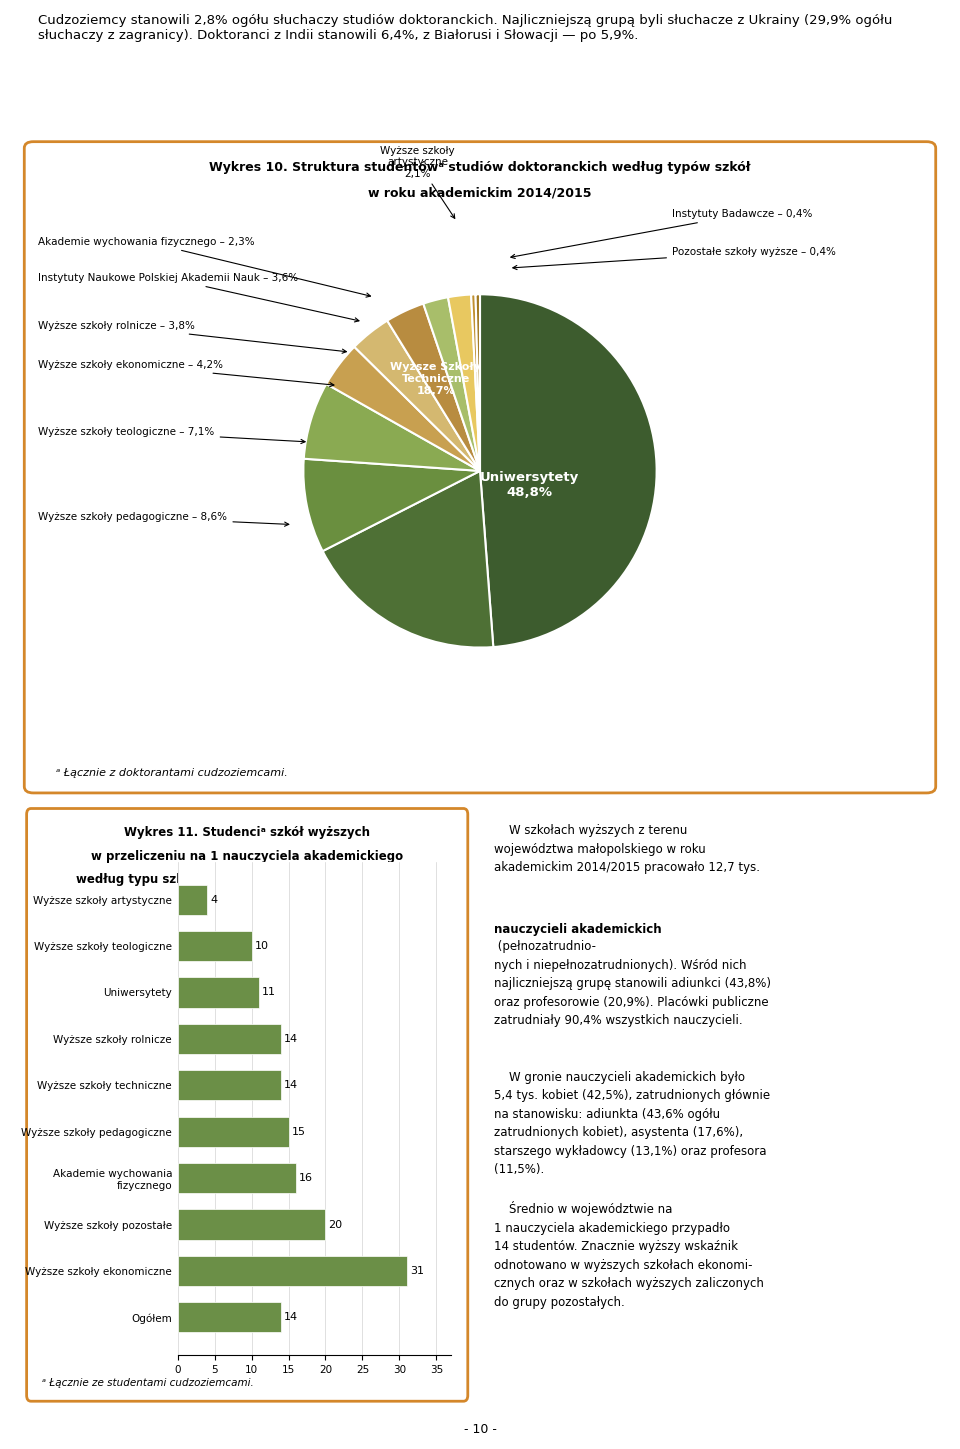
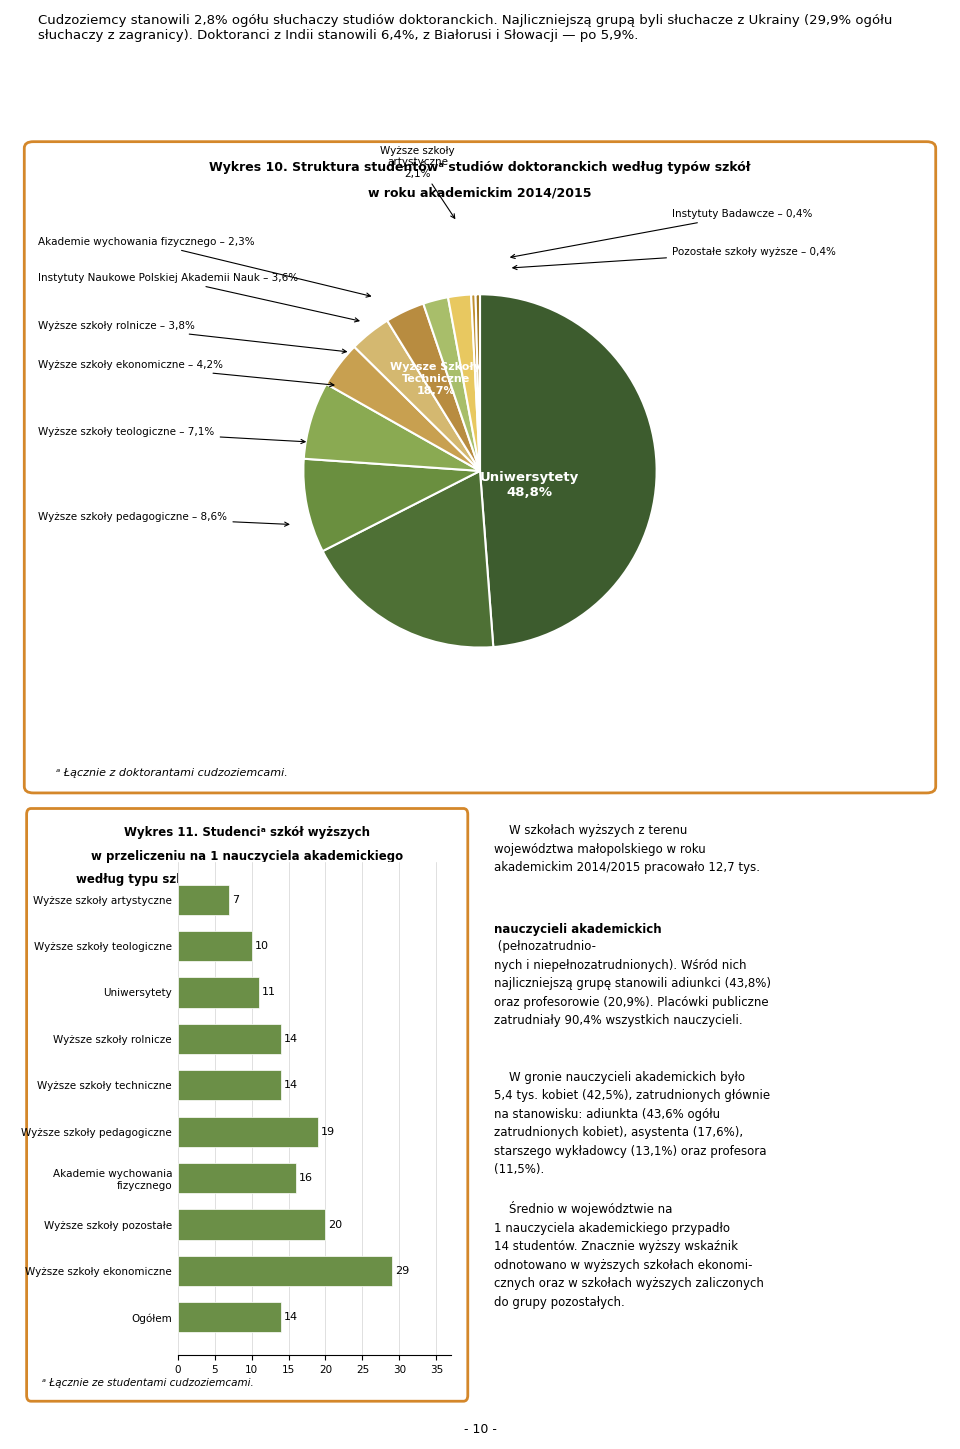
Wyższe szkoły artystyczne: 4 -> 7
Wyższe szkoły pedagogiczne: 15 -> 19
Wyższe szkoły ekonomiczne: 31 -> 29
